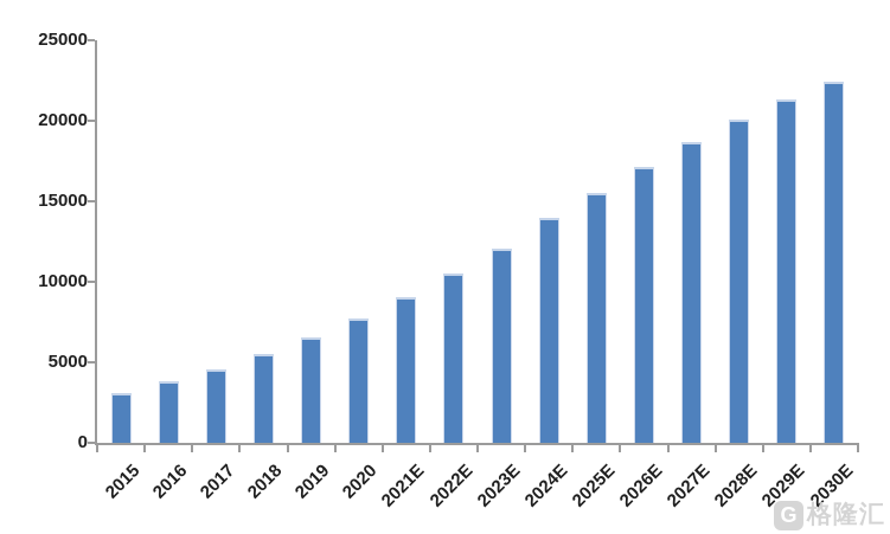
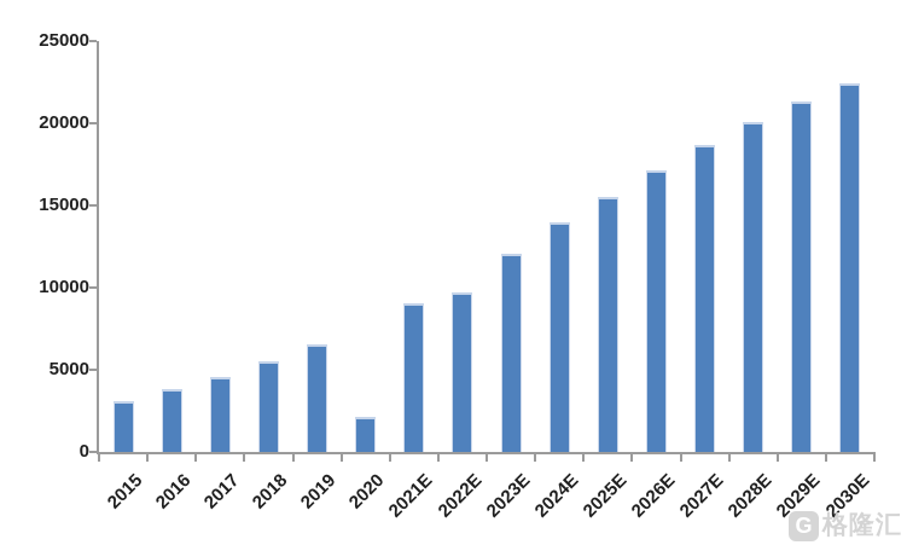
2020: 7700 -> 2100
2022E: 10500 -> 9700
